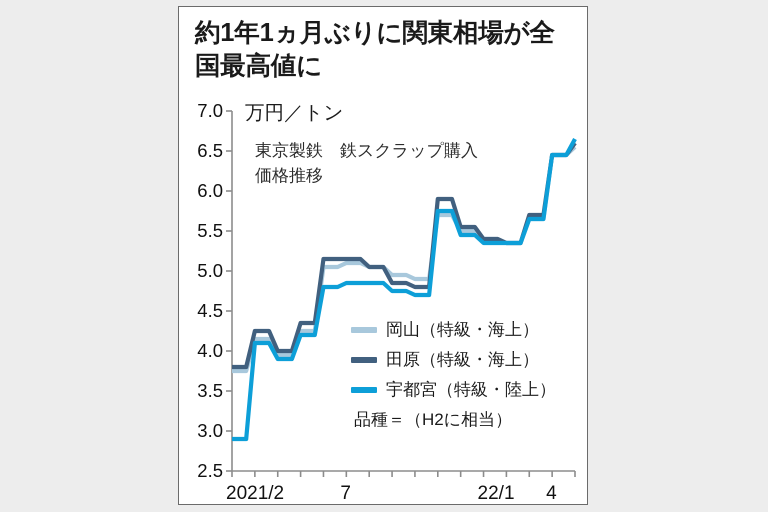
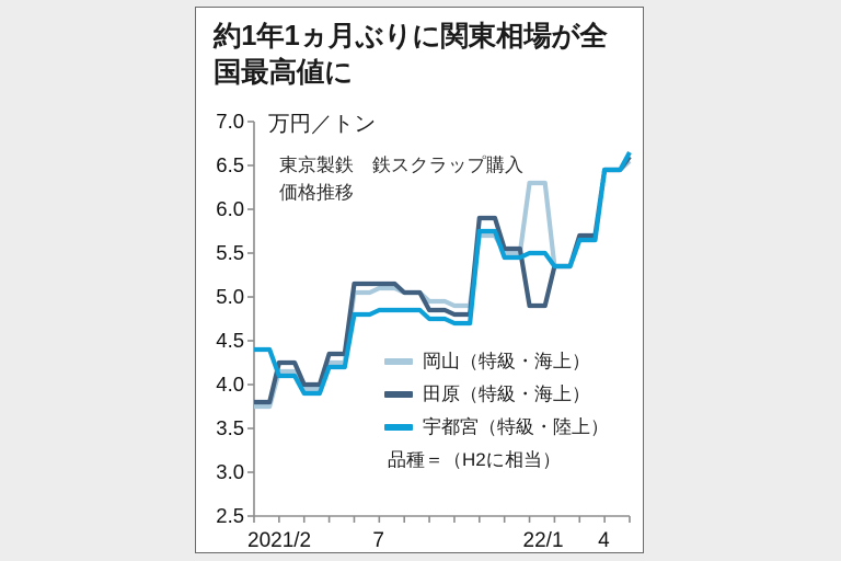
宇都宮（特級・陸上）/2021/2: 2.9 -> 4.4
岡山（特級・海上）/22/1: 5.4 -> 6.3
田原（特級・海上）/22/1: 5.4 -> 4.9
宇都宮（特級・陸上）/22/1: 5.3 -> 5.5
